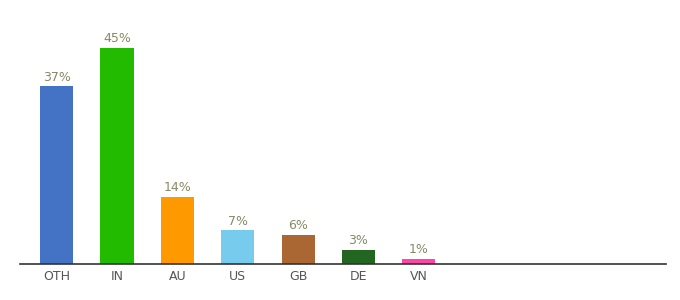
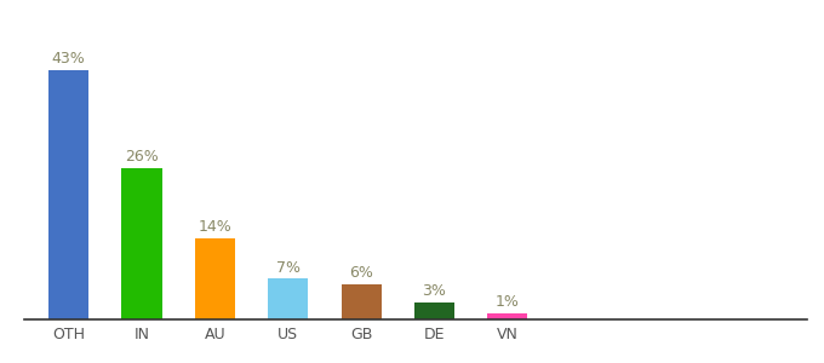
OTH: 37% -> 43%
IN: 45% -> 26%
